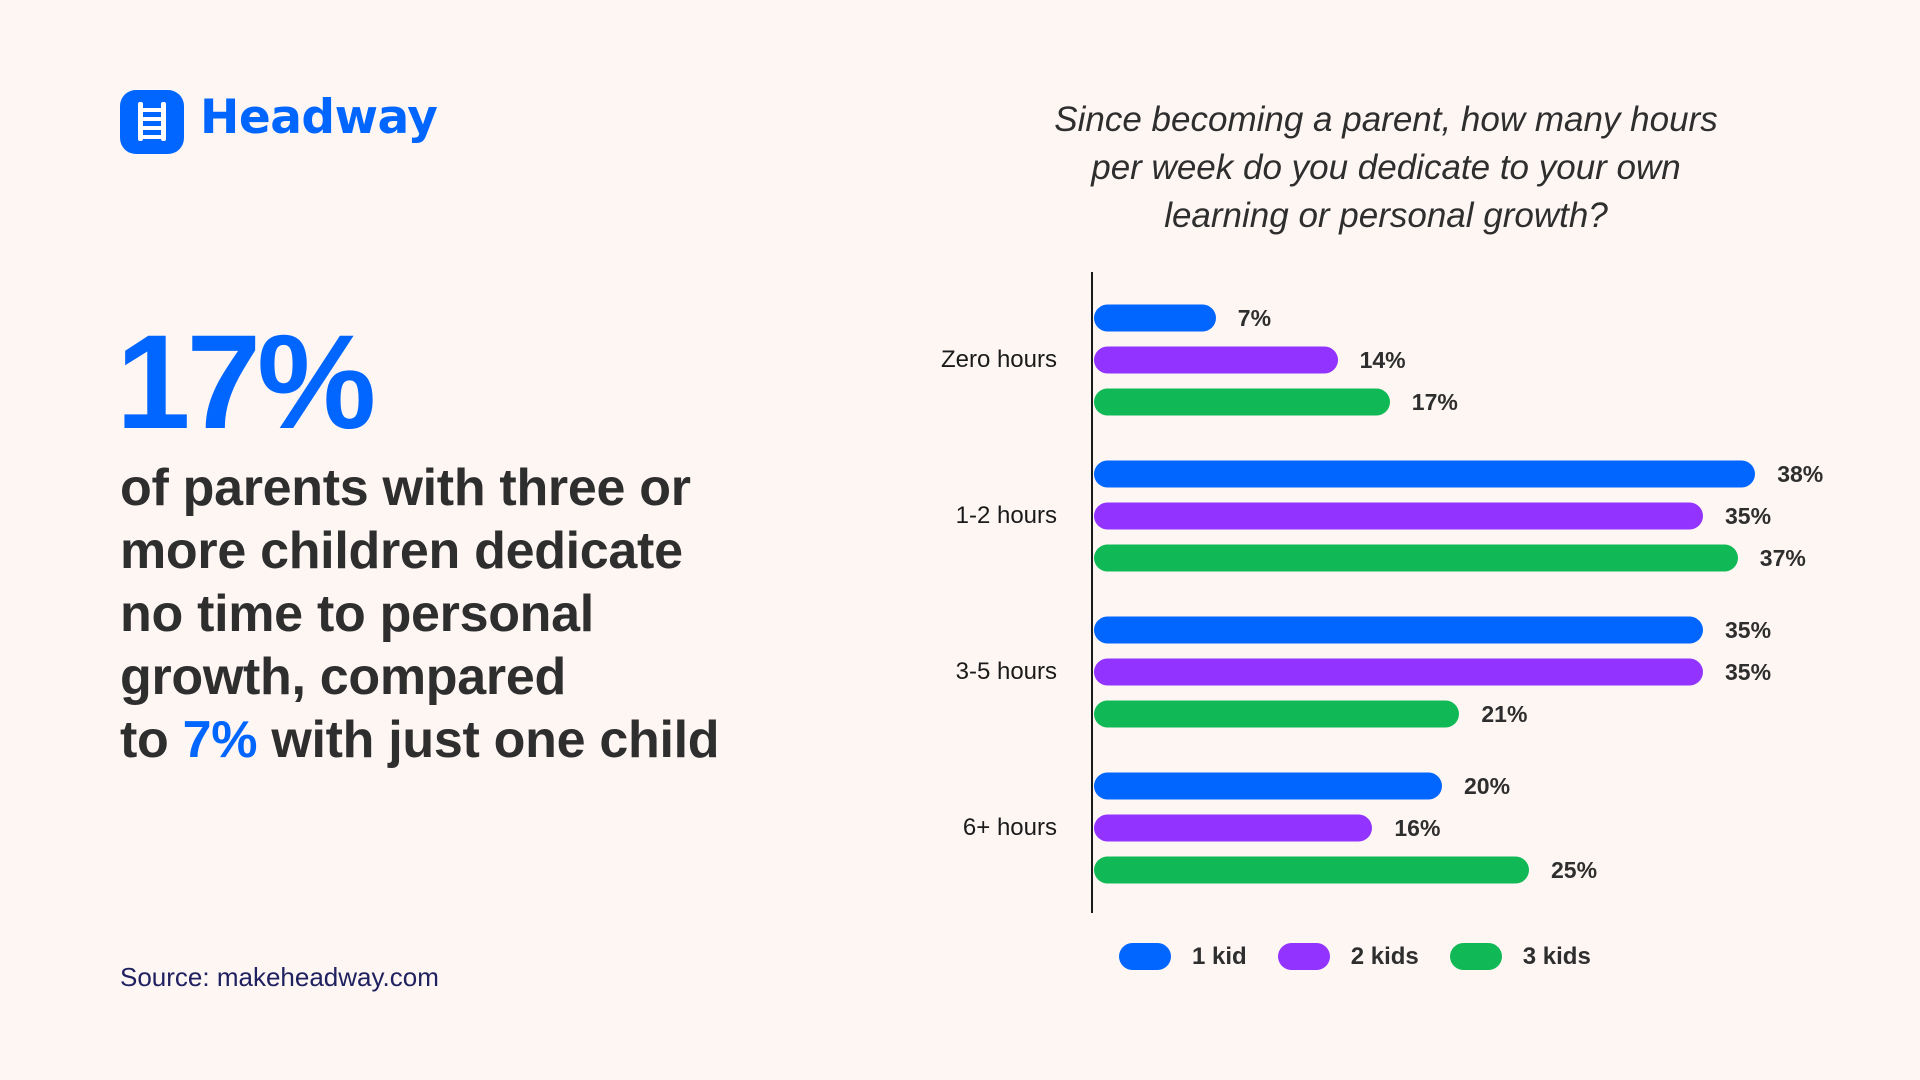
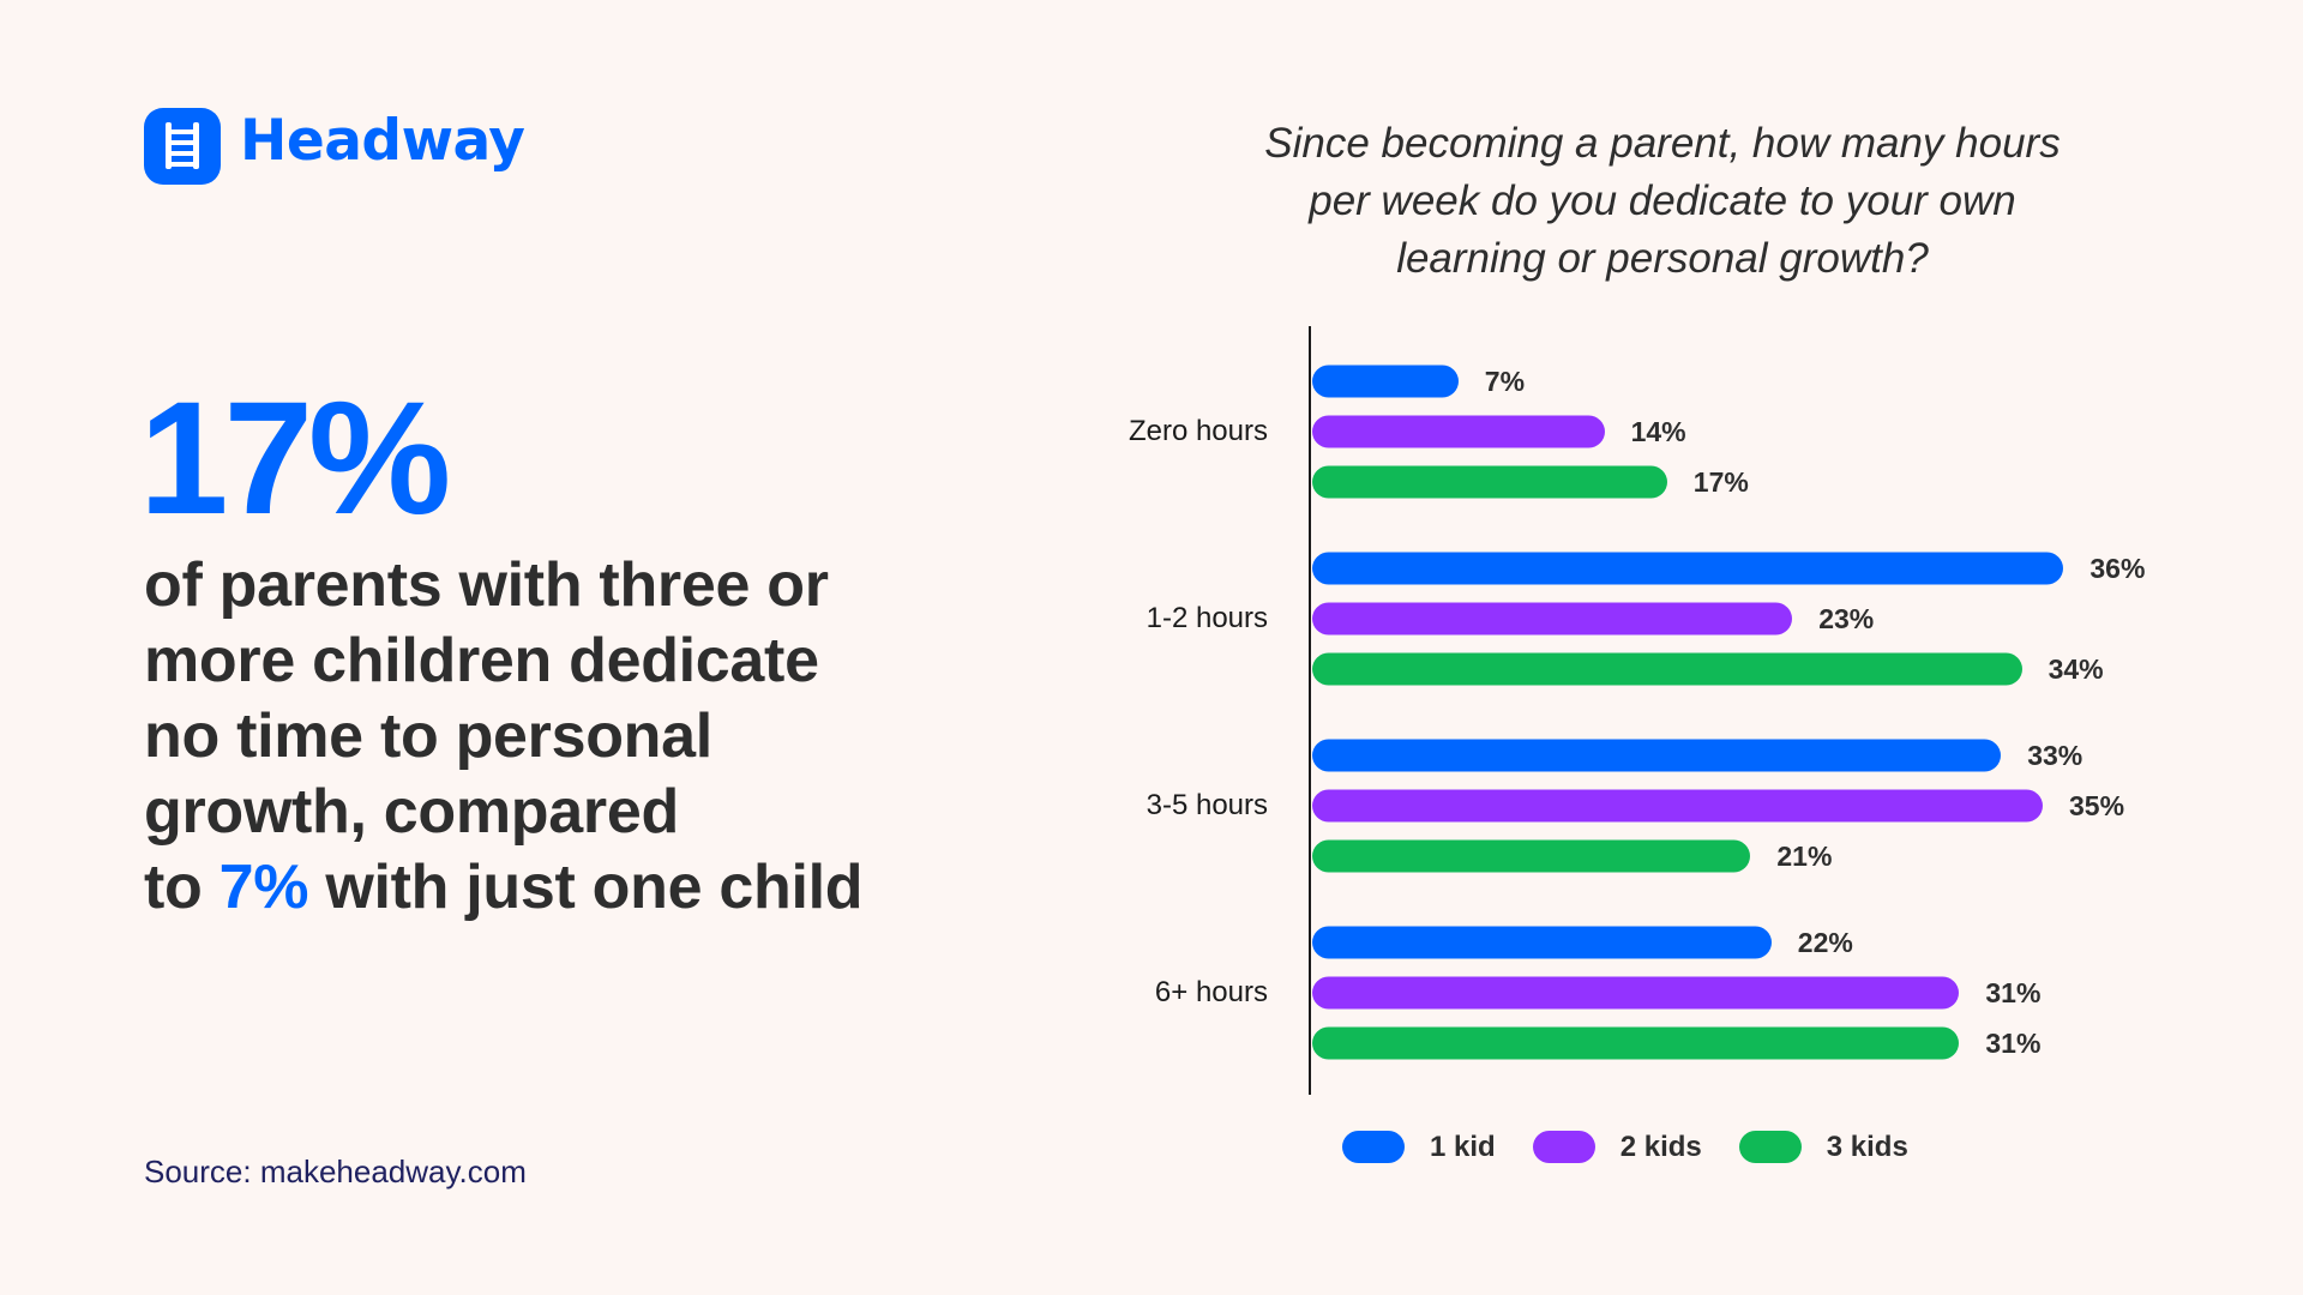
1 kid/1-2 hours: 38% -> 36%
2 kids/1-2 hours: 35% -> 23%
3 kids/1-2 hours: 37% -> 34%
1 kid/3-5 hours: 35% -> 33%
1 kid/6+ hours: 20% -> 22%
2 kids/6+ hours: 16% -> 31%
3 kids/6+ hours: 25% -> 31%
